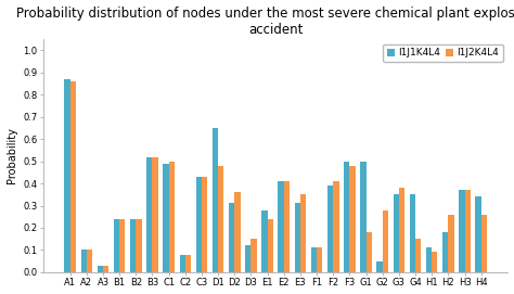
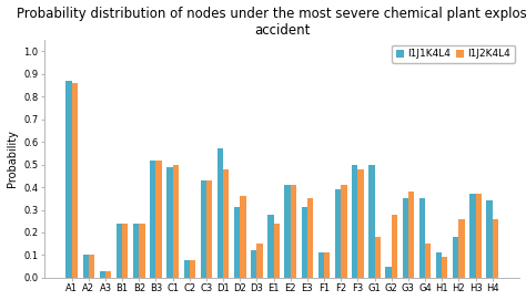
I1J1K4L4/D1: 0.65 -> 0.57
